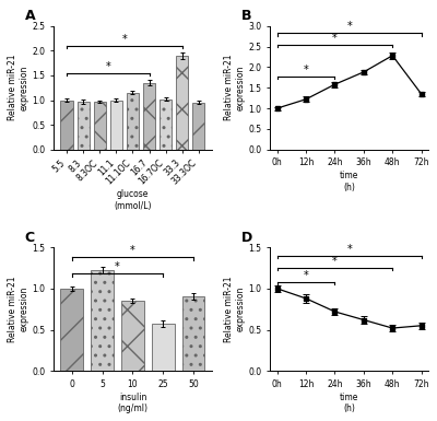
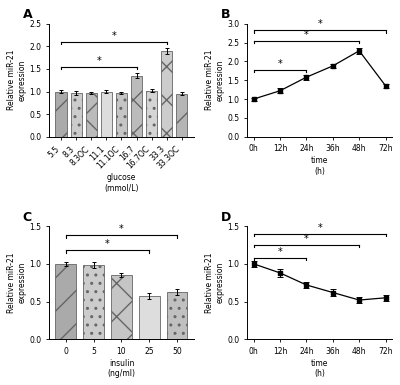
11.1OC: 1.15 -> 0.97
5: 1.22 -> 0.98
50: 0.90 -> 0.63
